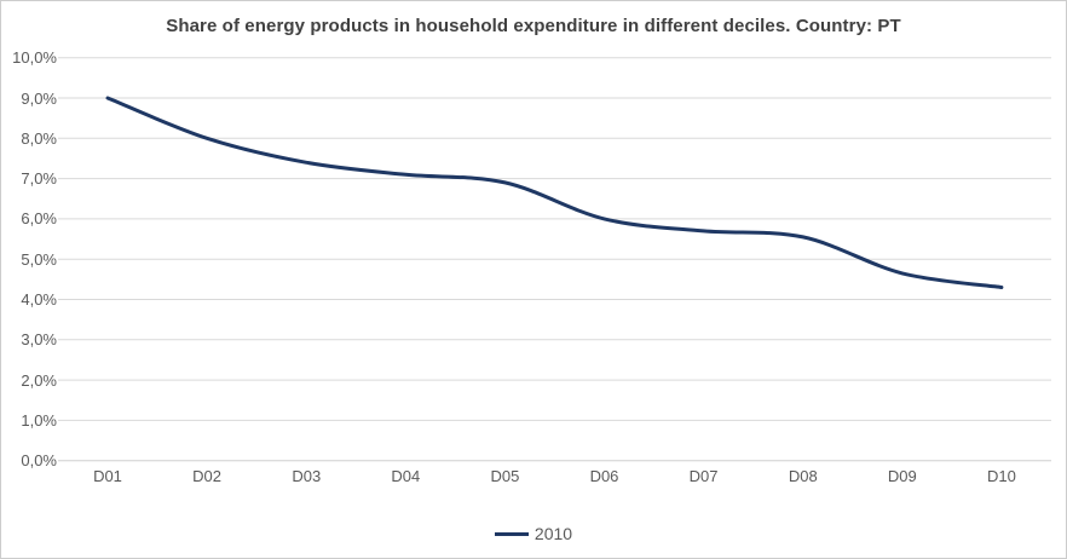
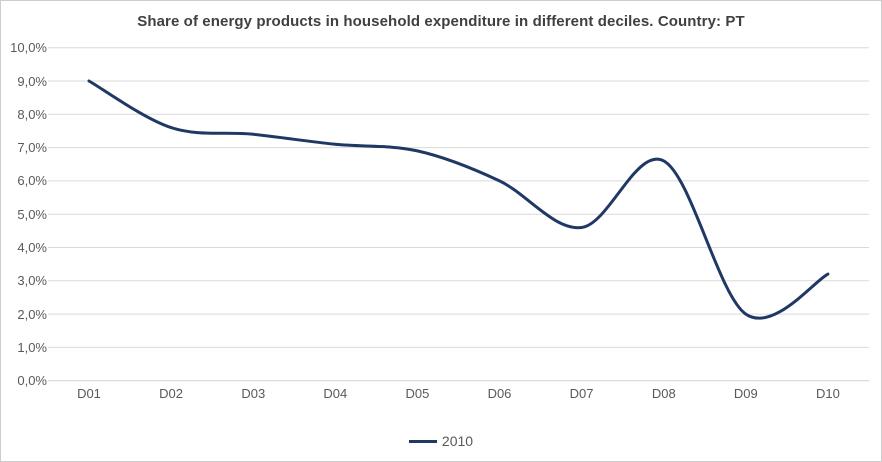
D02: 8,0% -> 7,6%
D07: 5,7% -> 4,6%
D08: 5,5% -> 6,6%
D09: 4,7% -> 2,0%
D10: 4,3% -> 3,2%
